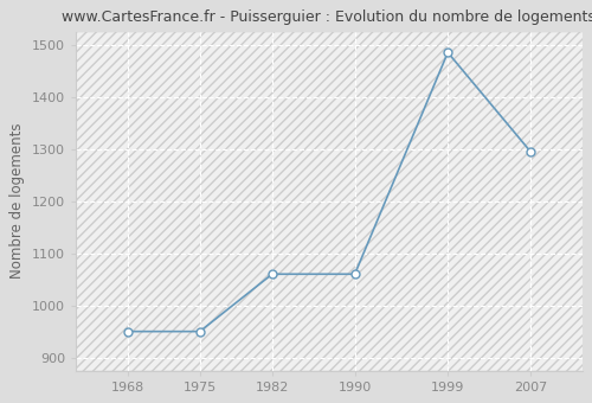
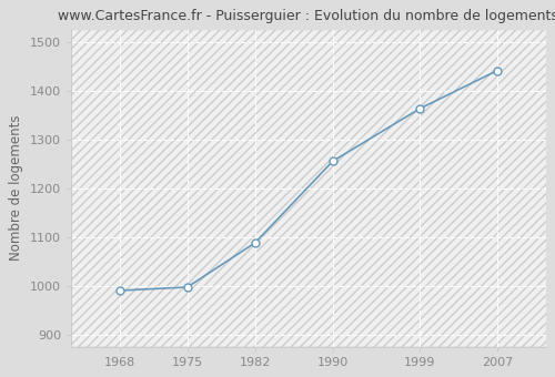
1968: 950 -> 990
1975: 950 -> 997
1982: 1060 -> 1088
1990: 1060 -> 1255
1999: 1485 -> 1363
2007: 1295 -> 1441
